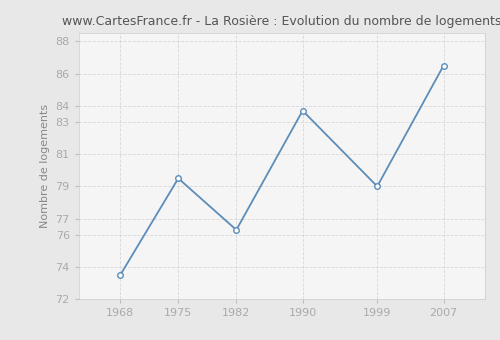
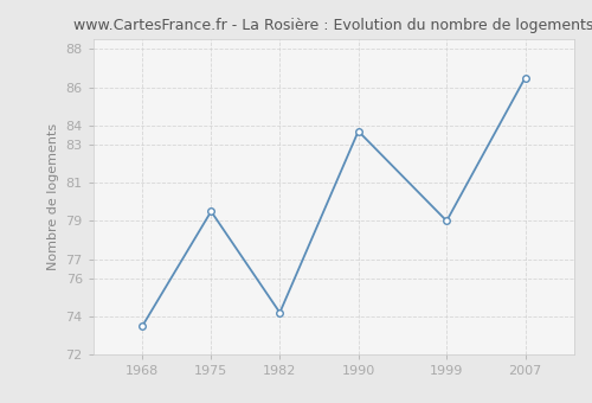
1982: 76.3 -> 74.2
